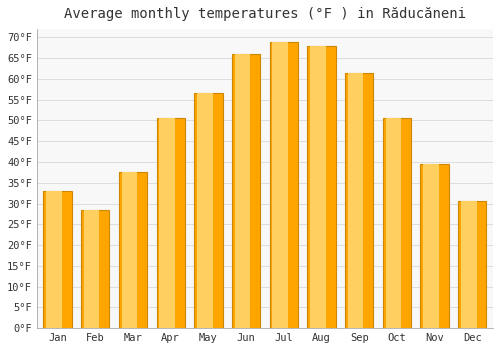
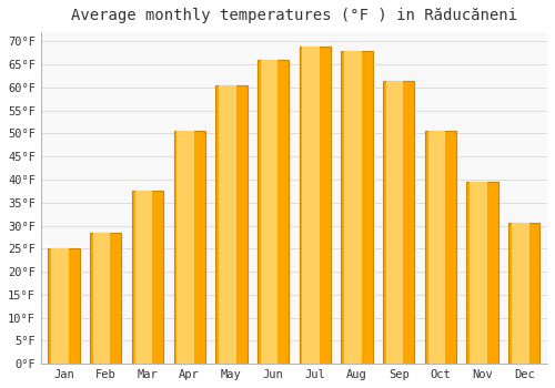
Jan: 33.0°F -> 25.0°F
May: 56.5°F -> 60.5°F
